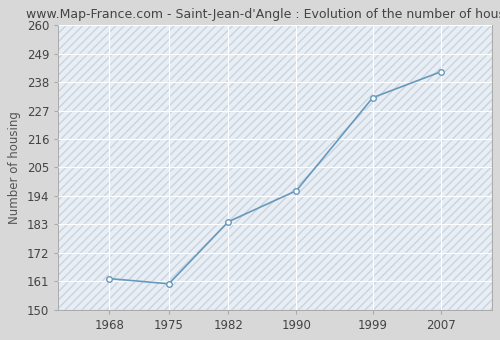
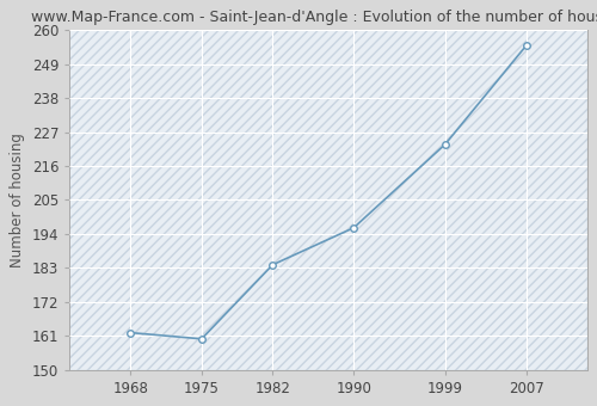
1999: 232 -> 223
2007: 242 -> 255
